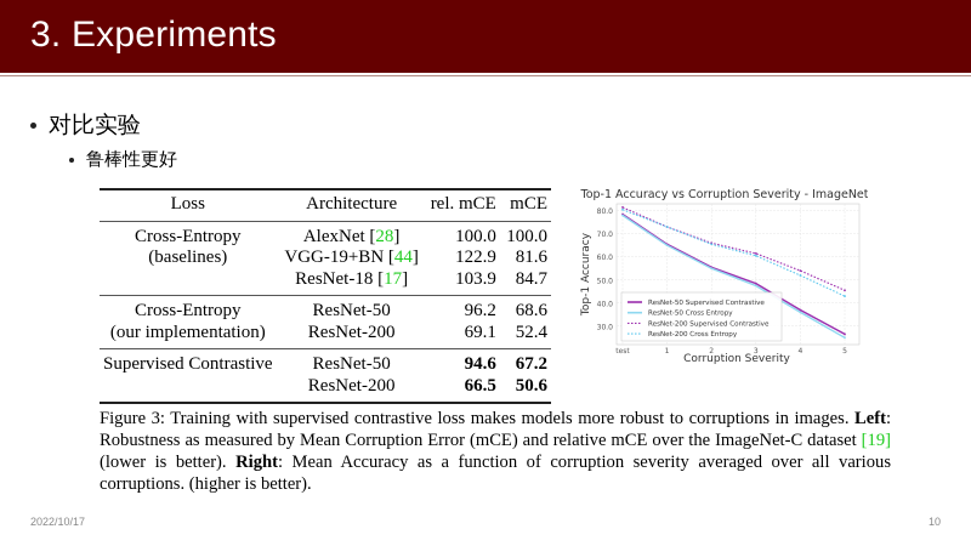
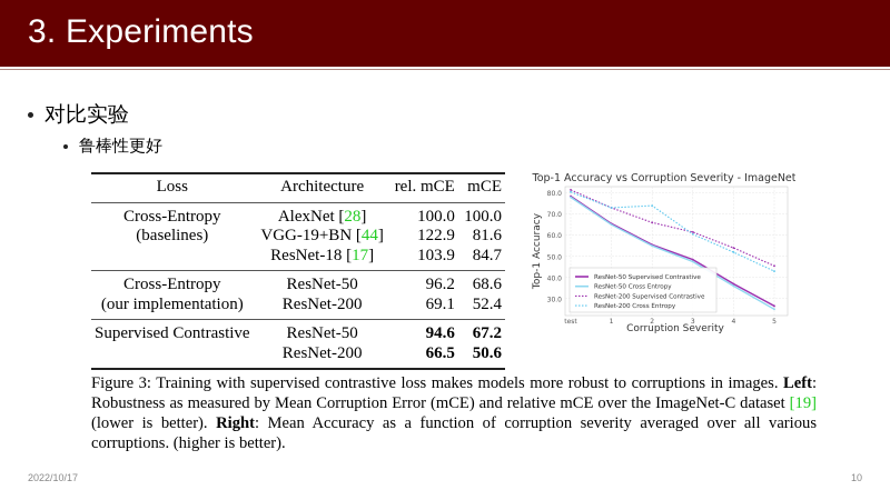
ResNet-200 Cross Entropy/2: 66 -> 74
